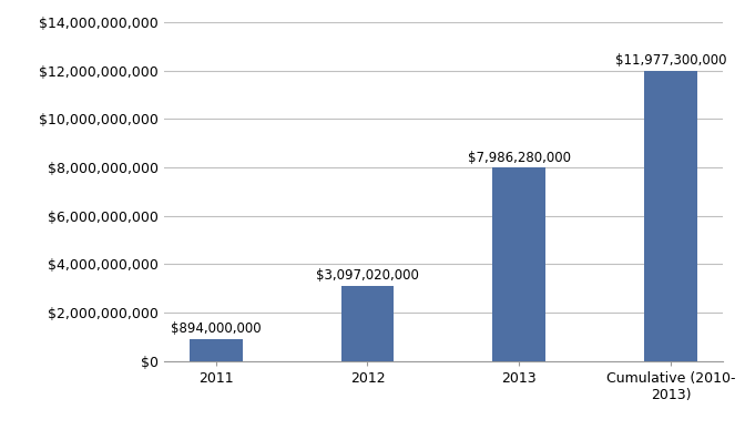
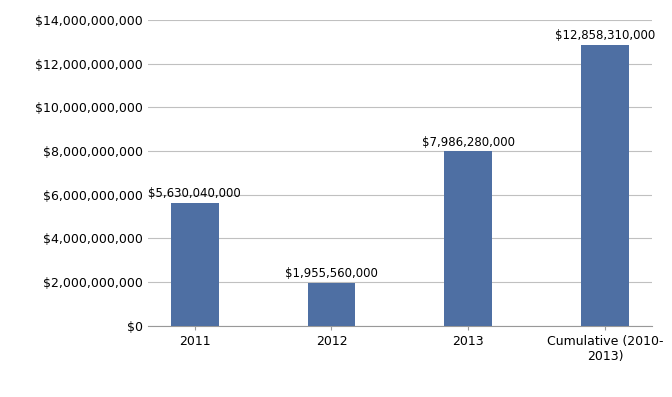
2011: $894,000,000 -> $5,630,040,000
2012: $3,097,020,000 -> $1,955,560,000
Cumulative (2010- 2013): $11,977,300,000 -> $12,858,310,000
